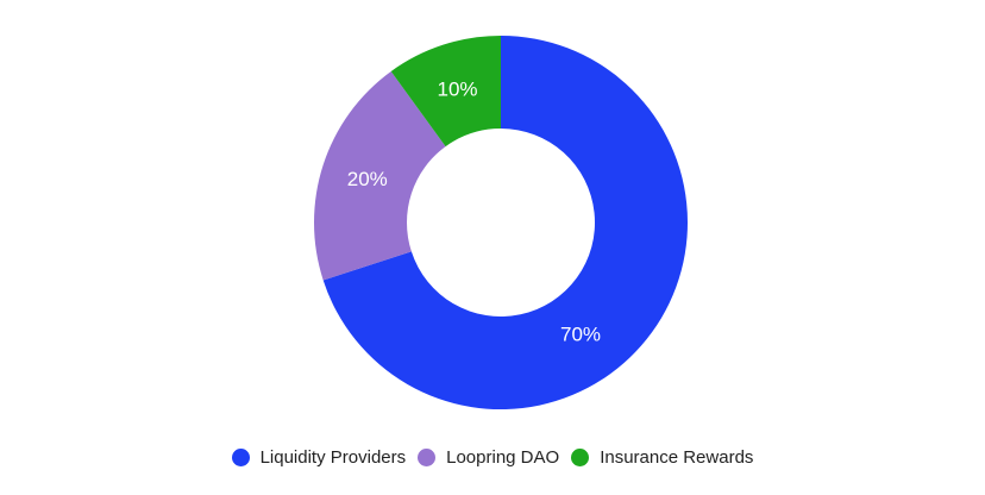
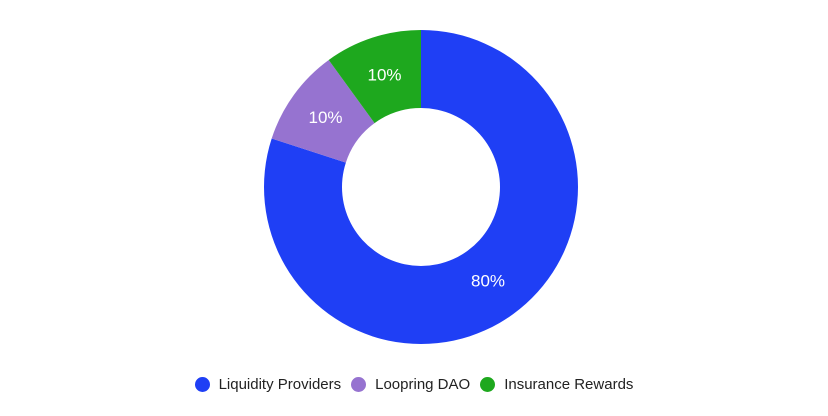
Liquidity Providers: 70% -> 80%
Loopring DAO: 20% -> 10%
